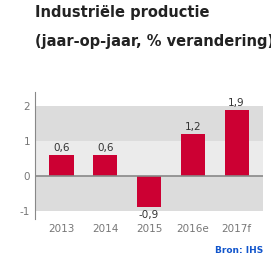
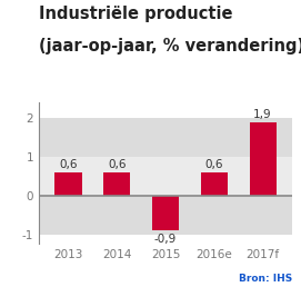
2016e: 1,2 -> 0,6
